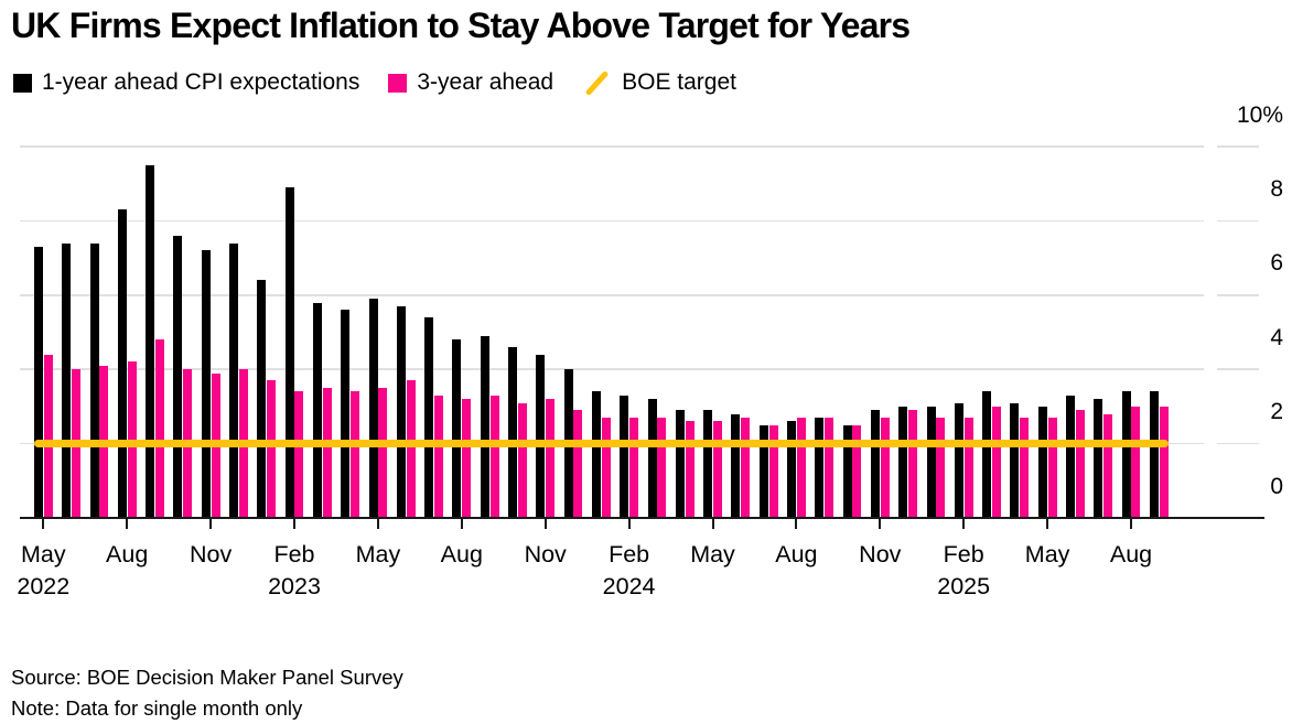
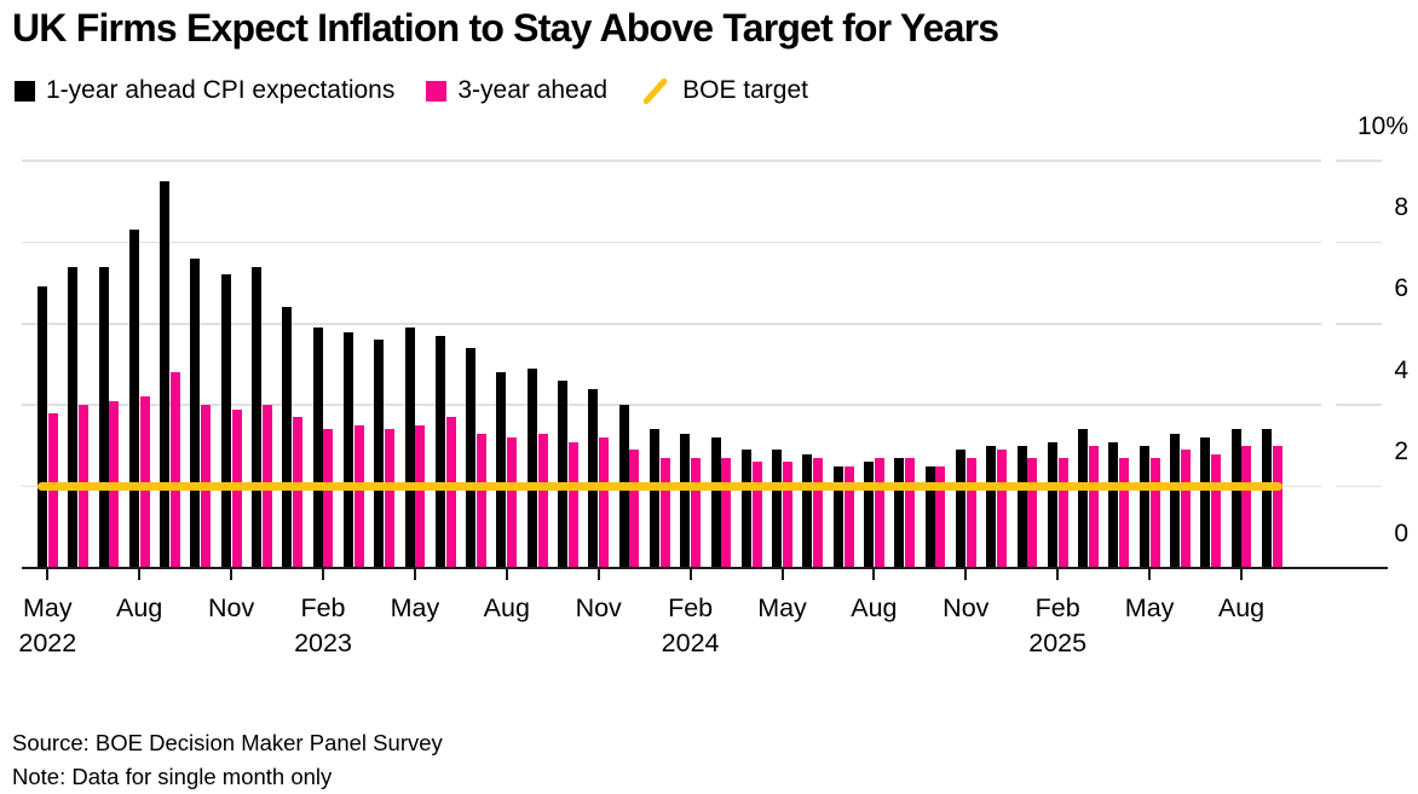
1-year ahead CPI expectations/May 2022: 7.3% -> 6.9%
3-year ahead/May 2022: 4.4% -> 3.8%
1-year ahead CPI expectations/Feb 2023: 8.9% -> 5.9%
